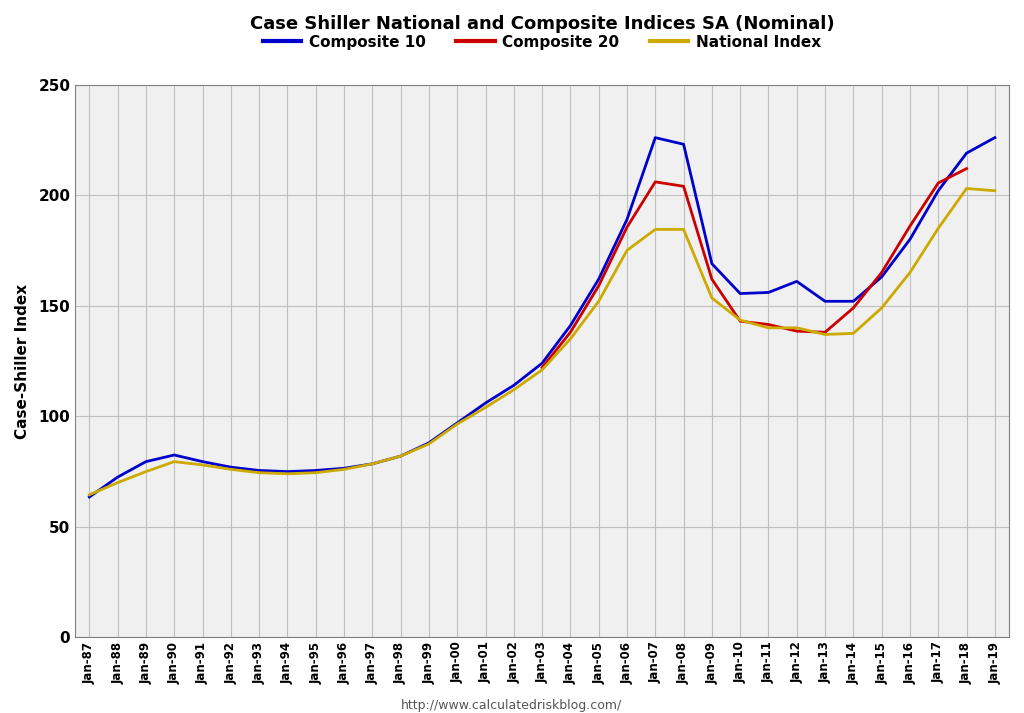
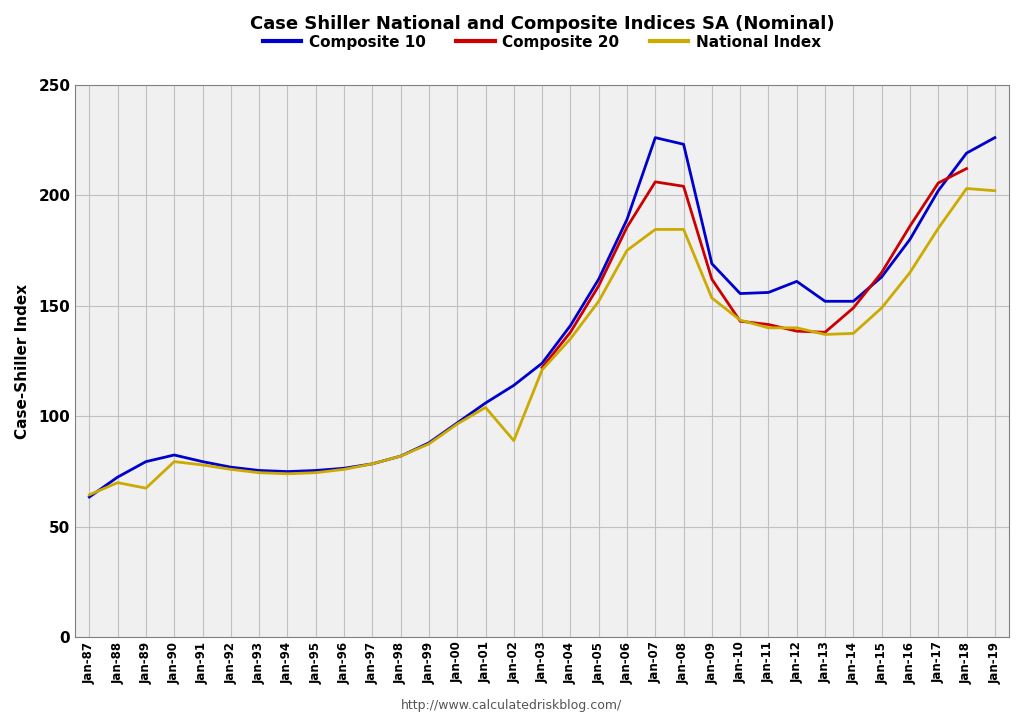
National Index/Jan-89: 75.0 -> 67.5
National Index/Jan-02: 112.0 -> 89.0
